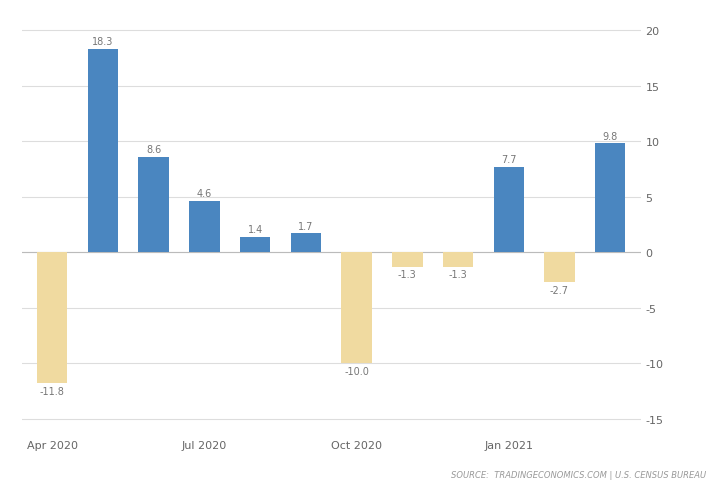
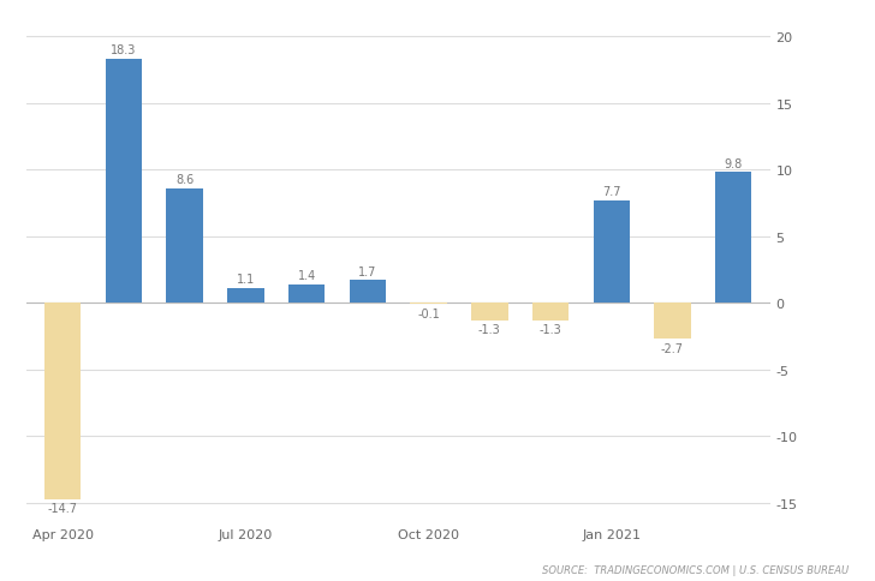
Apr 2020: -11.8 -> -14.7
Jul 2020: 4.6 -> 1.1
Oct 2020: -10.0 -> -0.1
